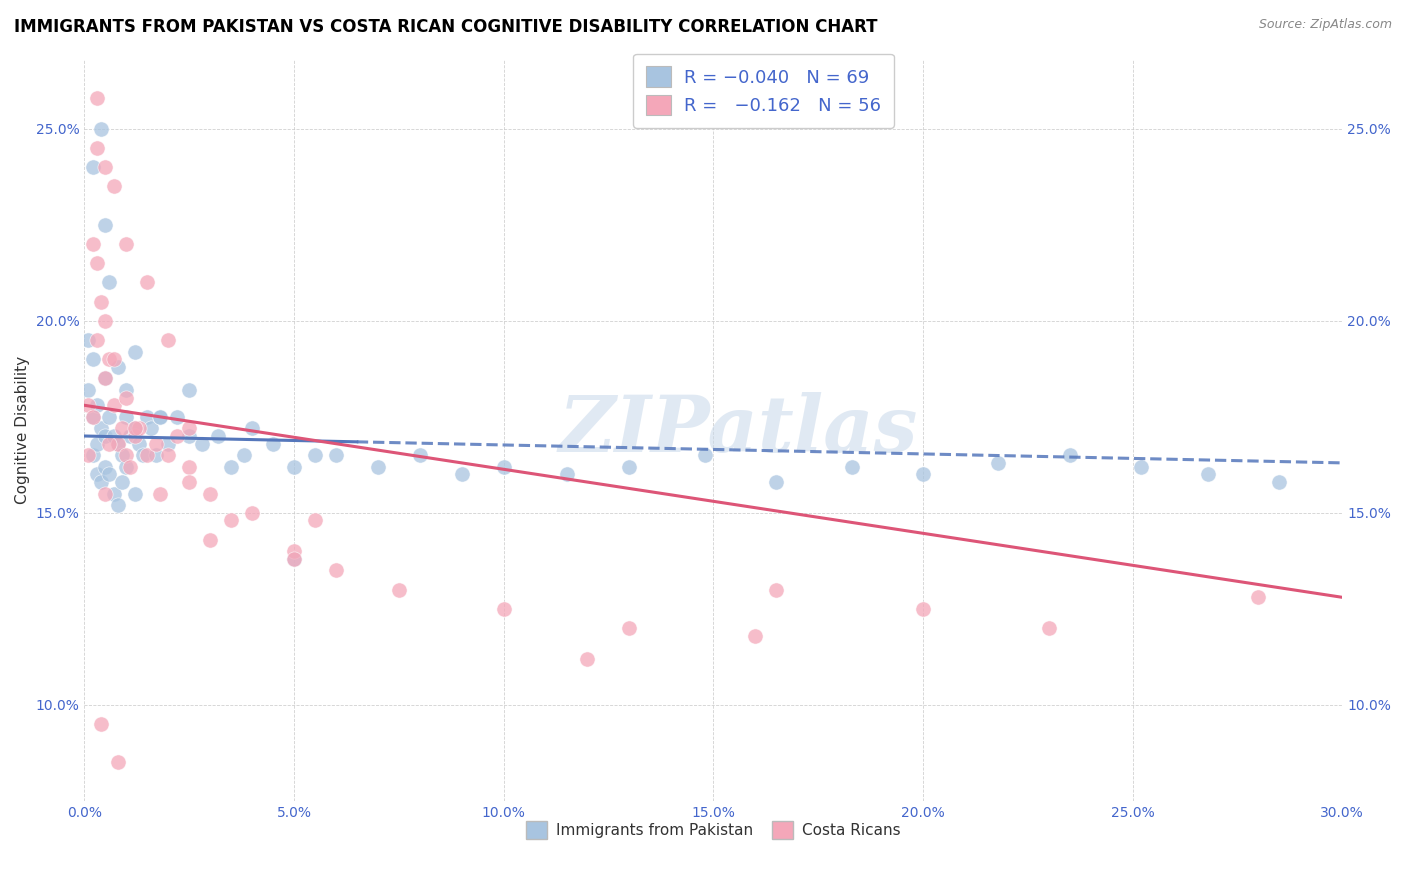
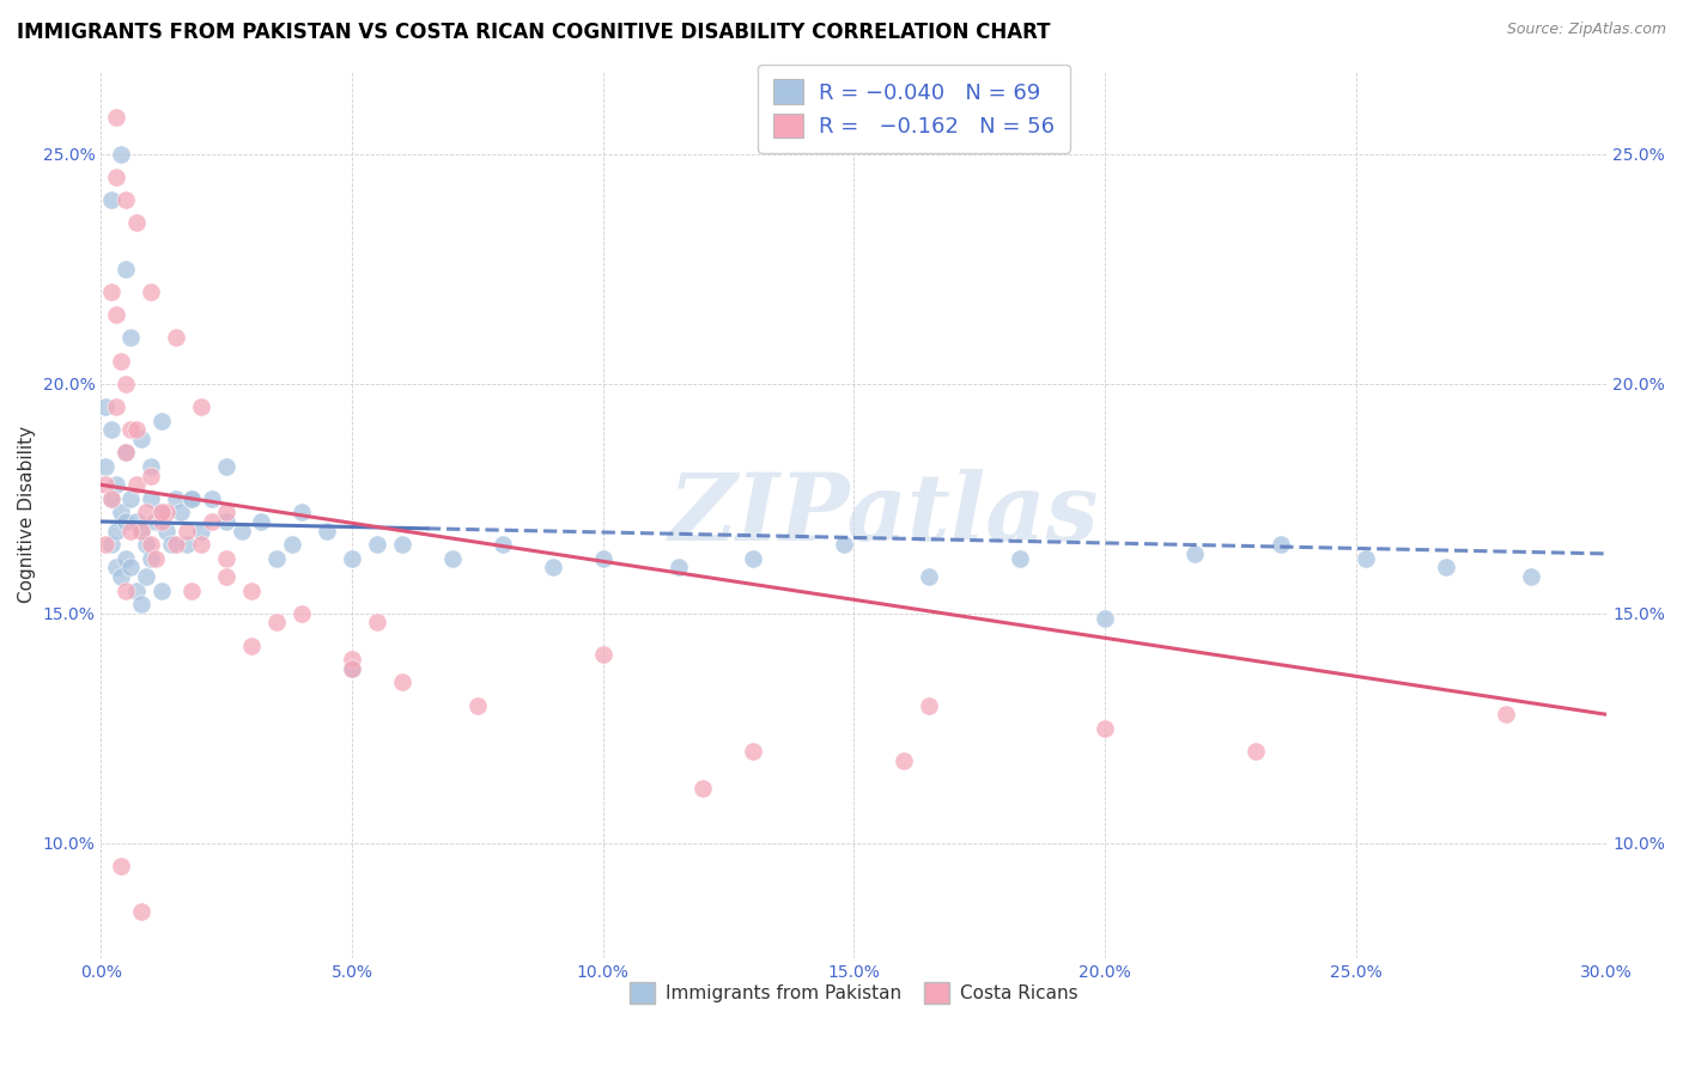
Costa Ricans/10.0%: 12.5% -> 14.1%
Immigrants from Pakistan/20.0%: 16.0% -> 14.9%
